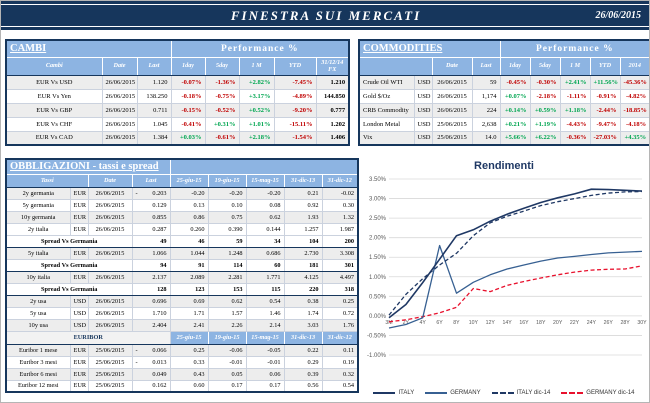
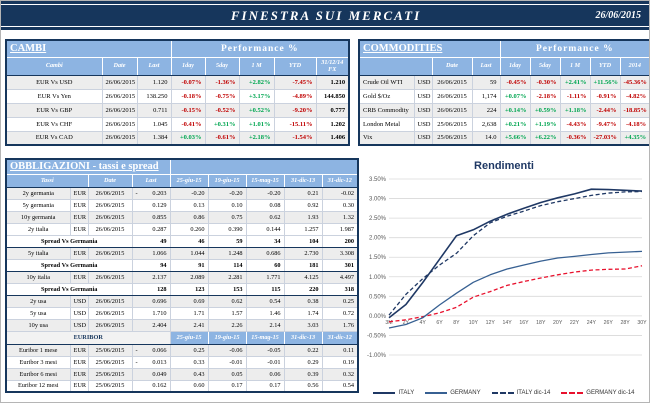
GERMANY/6Y: 1.8% -> 0.3%
GERMANY dic-14/10Y: 0.7% -> 0.5%
